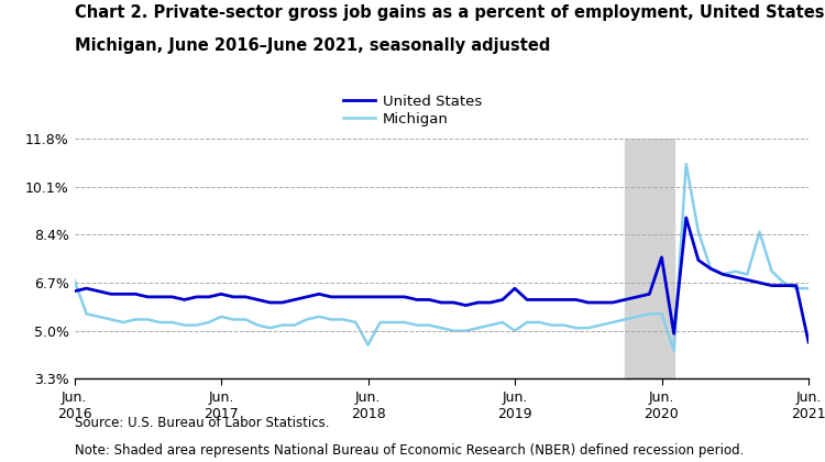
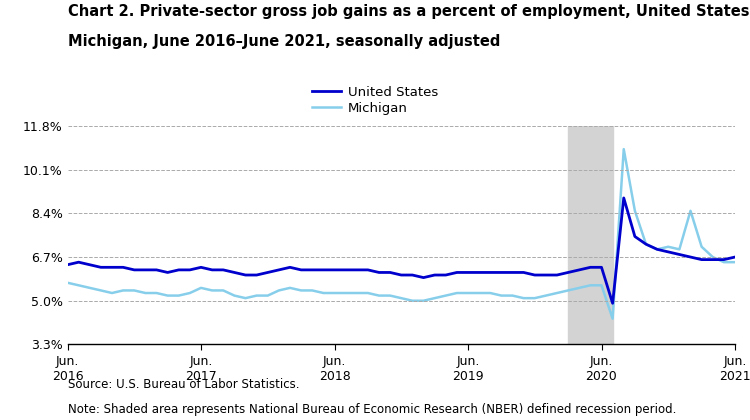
Michigan/Jun. 2016: 6.8% -> 5.7%
Michigan/Jun. 2018: 4.5% -> 5.3%
United States/Jun. 2019: 6.5% -> 6.1%
Michigan/Jun. 2019: 5.0% -> 5.3%
United States/Jun. 2020: 7.6% -> 6.3%
United States/Jun. 2021: 4.6% -> 6.7%
